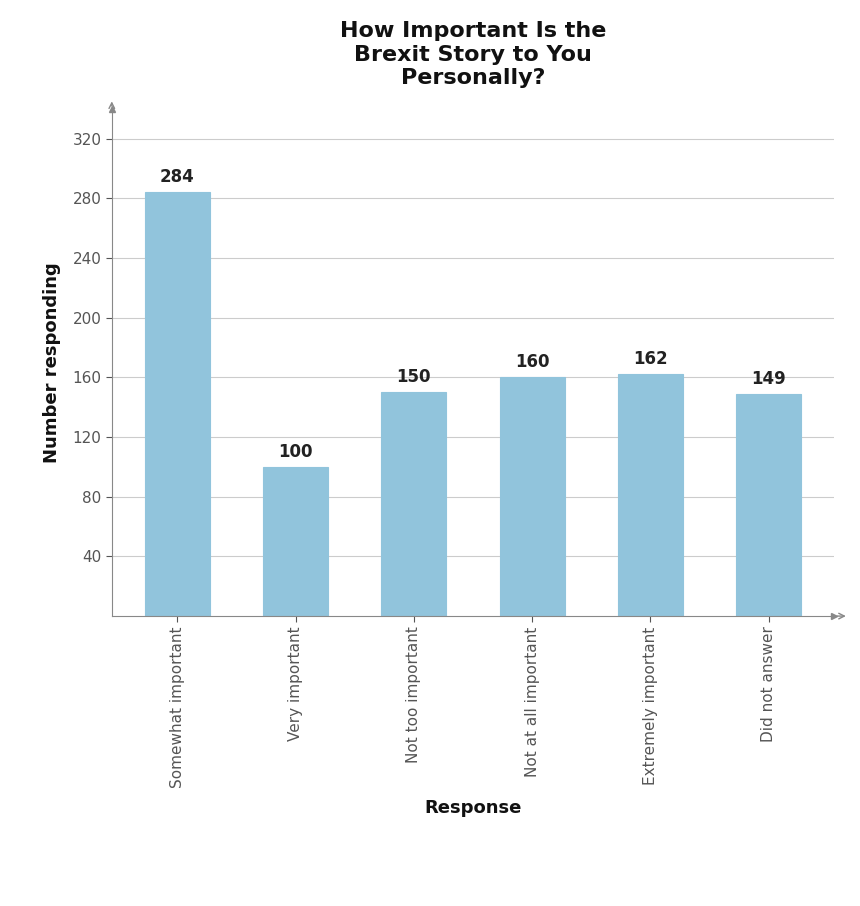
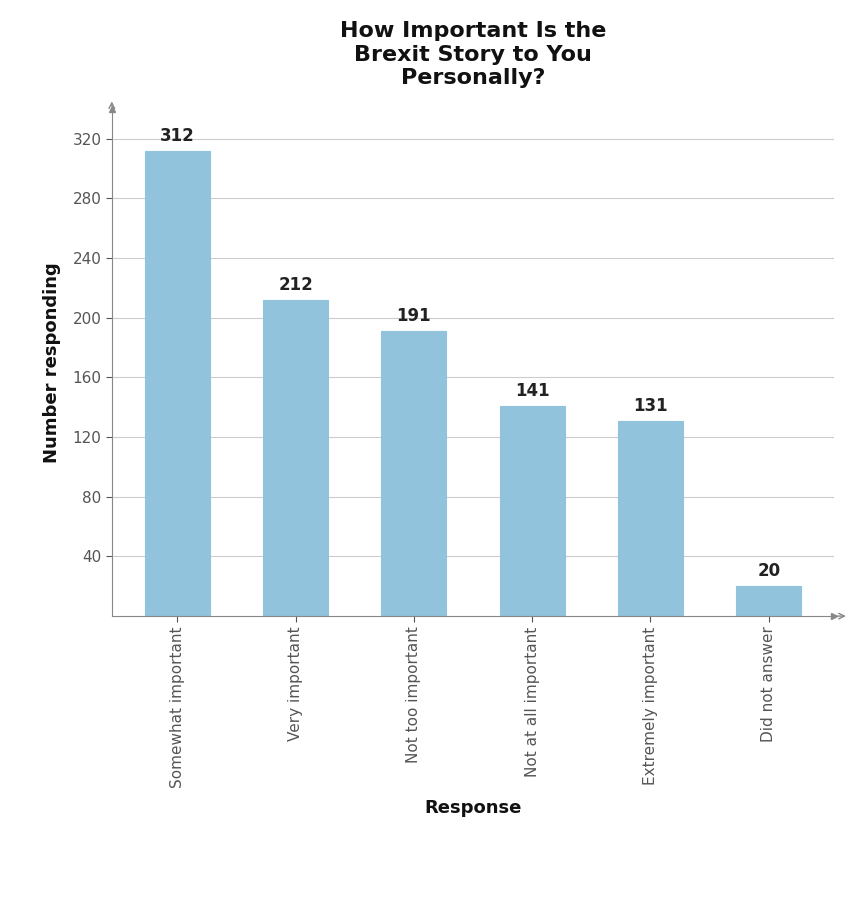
Somewhat important: 284 -> 312
Very important: 100 -> 212
Not too important: 150 -> 191
Not at all important: 160 -> 141
Extremely important: 162 -> 131
Did not answer: 149 -> 20
